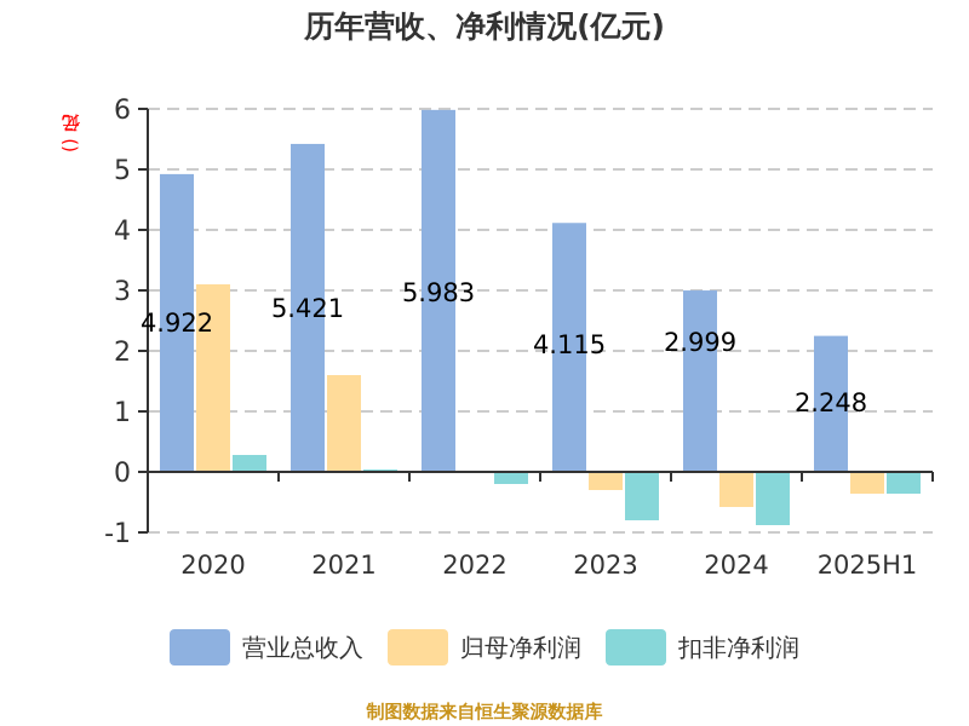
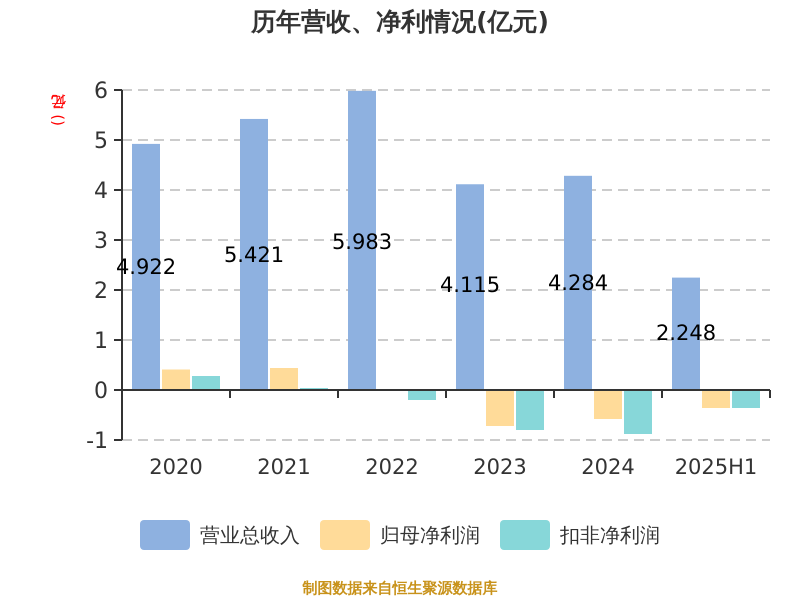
归母净利润/2020: 3.1 -> 0.4
归母净利润/2021: 1.6 -> 0.4
归母净利润/2023: -0.3 -> -0.7
营业总收入/2024: 2.999 -> 4.284
